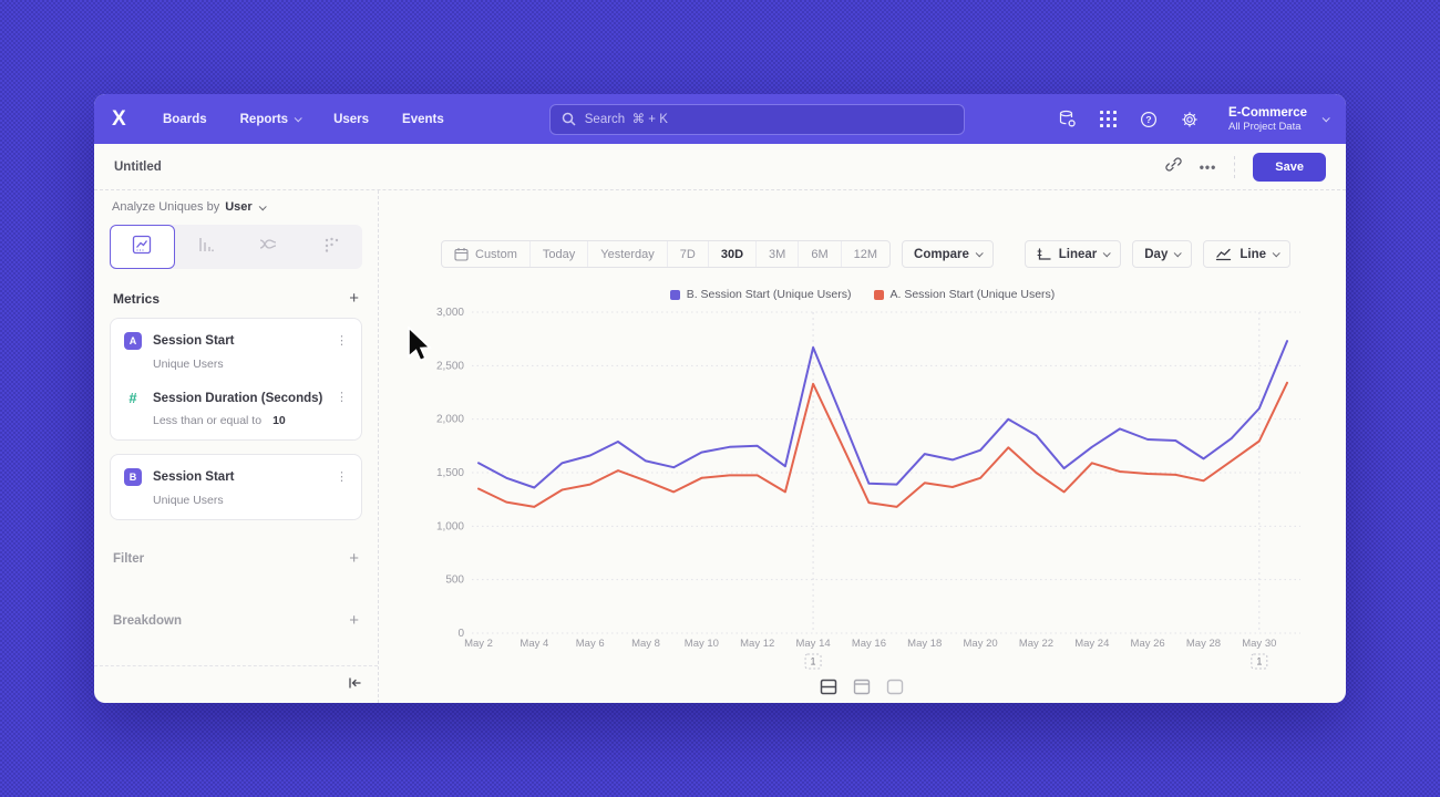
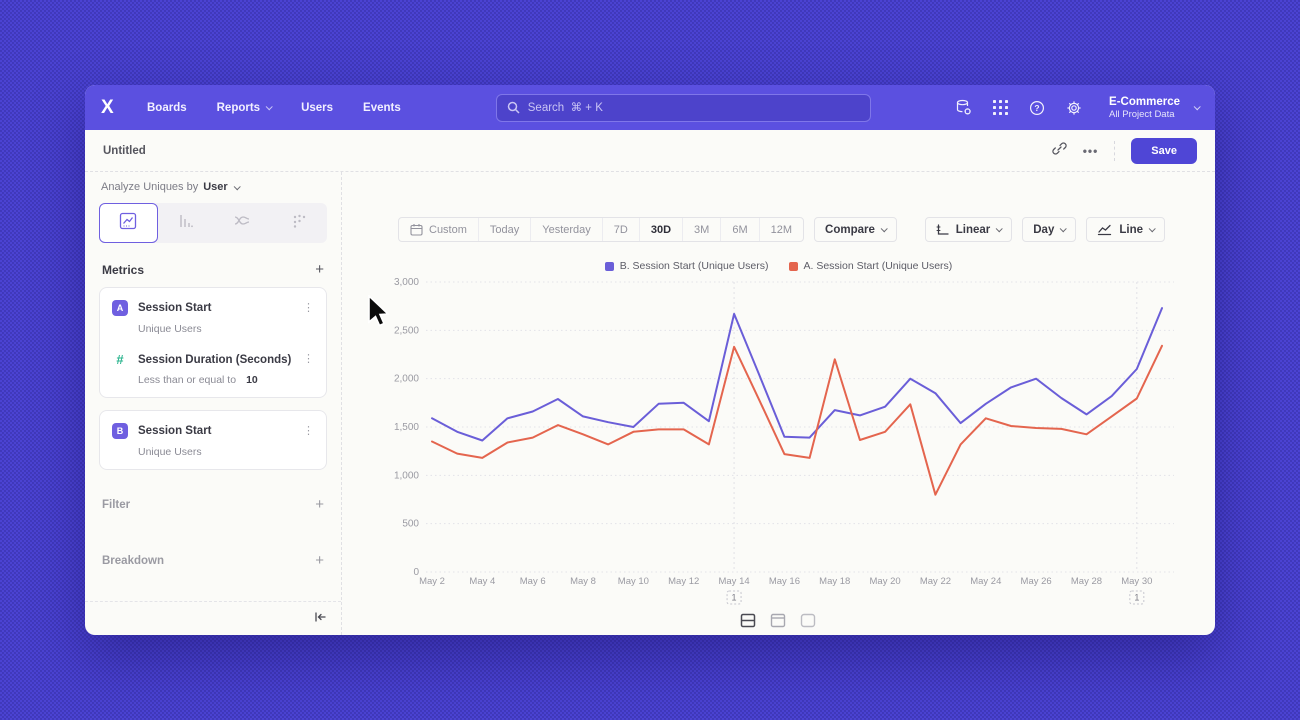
B. Session Start (Unique Users)/May 10: 1700 -> 1500
A. Session Start (Unique Users)/May 18: 1400 -> 2200
A. Session Start (Unique Users)/May 22: 1500 -> 800
B. Session Start (Unique Users)/May 26: 1800 -> 2000
